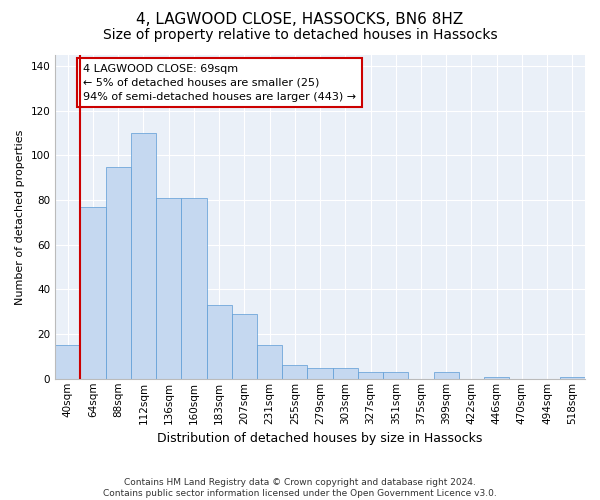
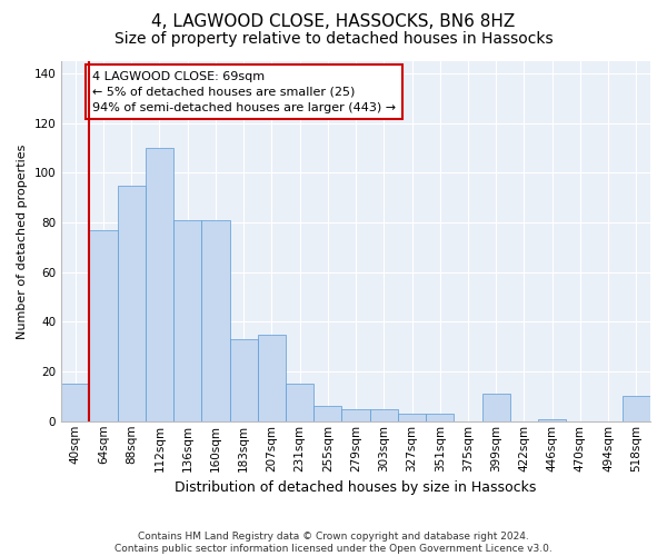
207sqm: 29 -> 35
399sqm: 3 -> 11
518sqm: 1 -> 10
